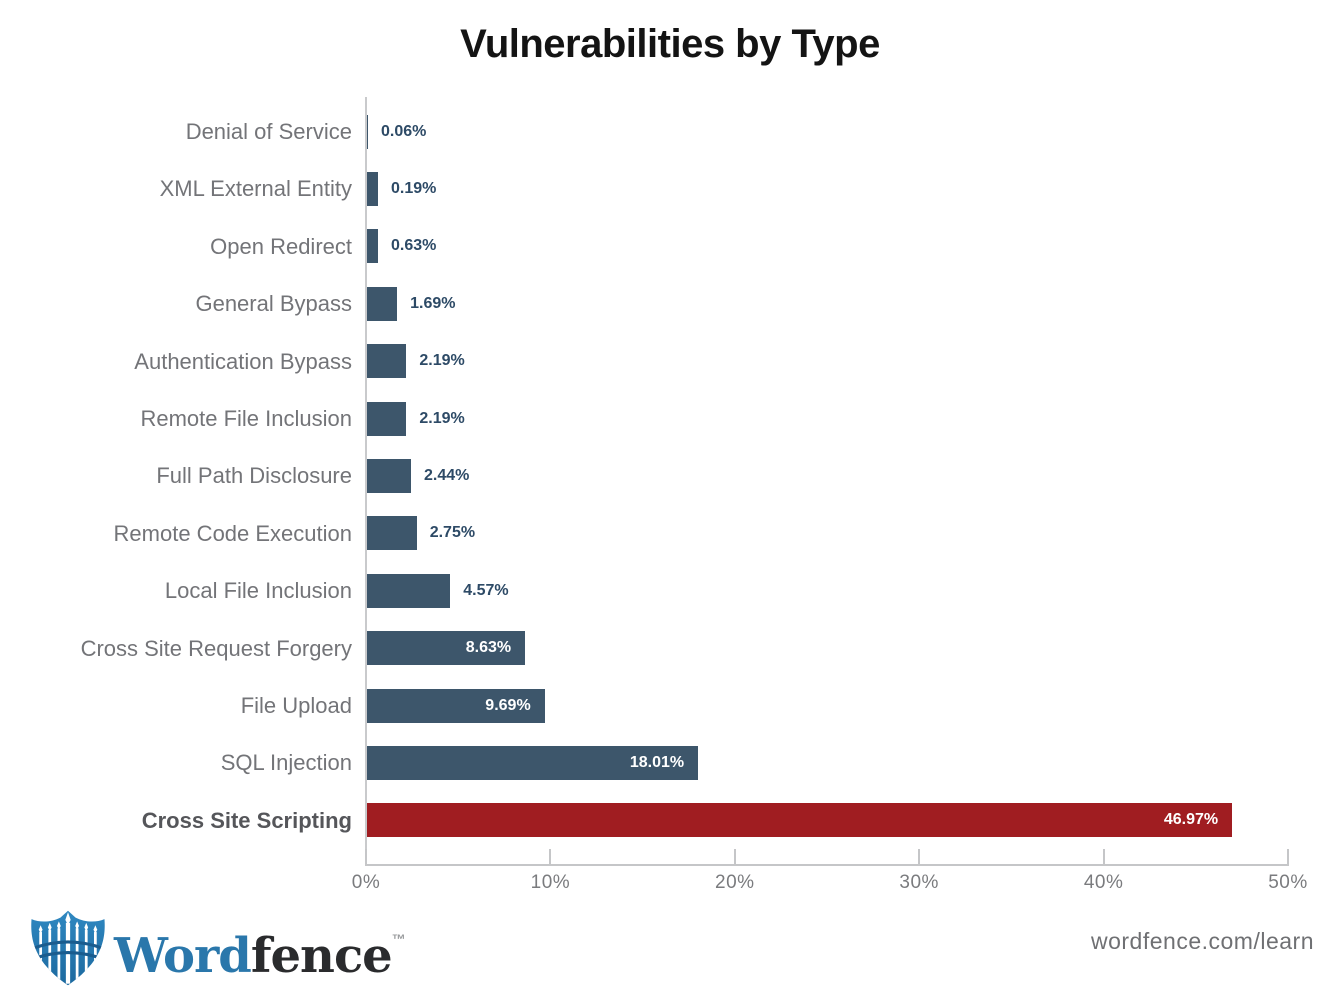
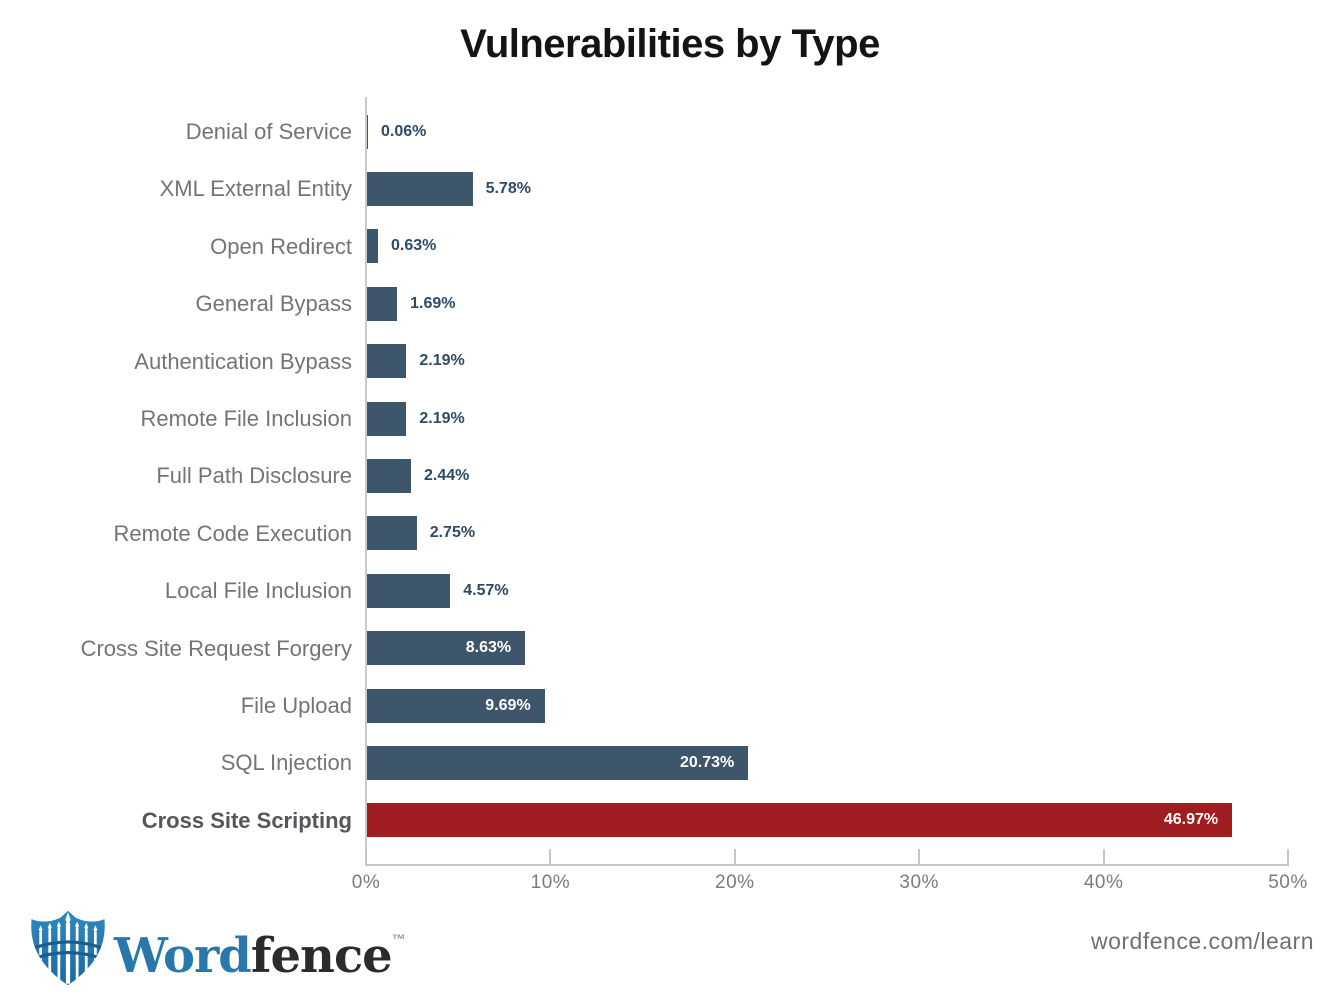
XML External Entity: 0.19% -> 5.78%
SQL Injection: 18.01% -> 20.73%
